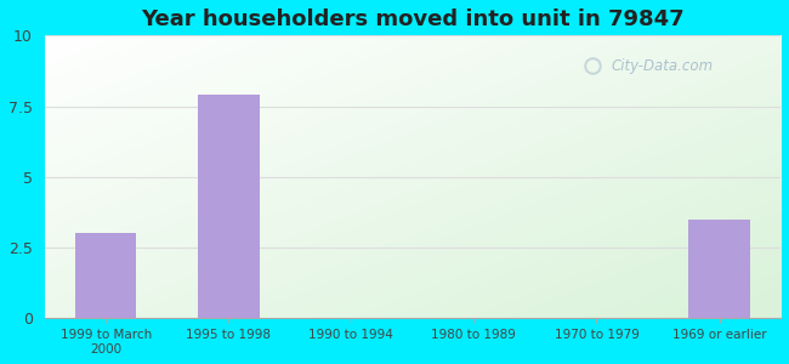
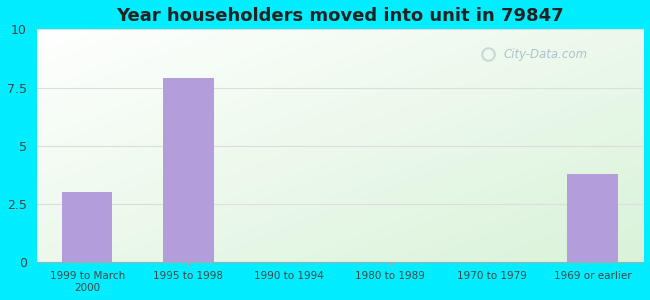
1969 or earlier: 3.5 -> 3.8
